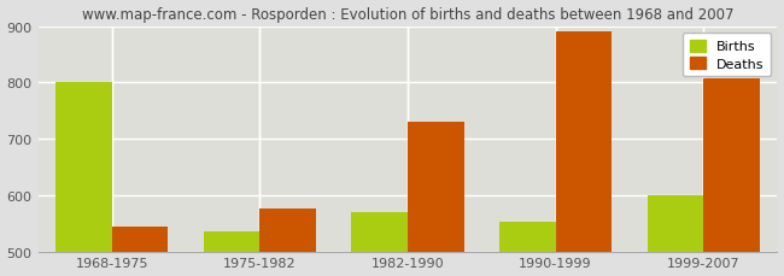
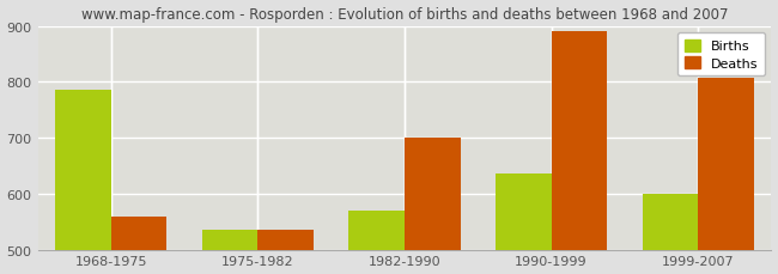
Births/1968-1975: 800 -> 785
Deaths/1968-1975: 543 -> 560
Deaths/1975-1982: 576 -> 535
Deaths/1982-1990: 730 -> 700
Births/1990-1999: 552 -> 635
